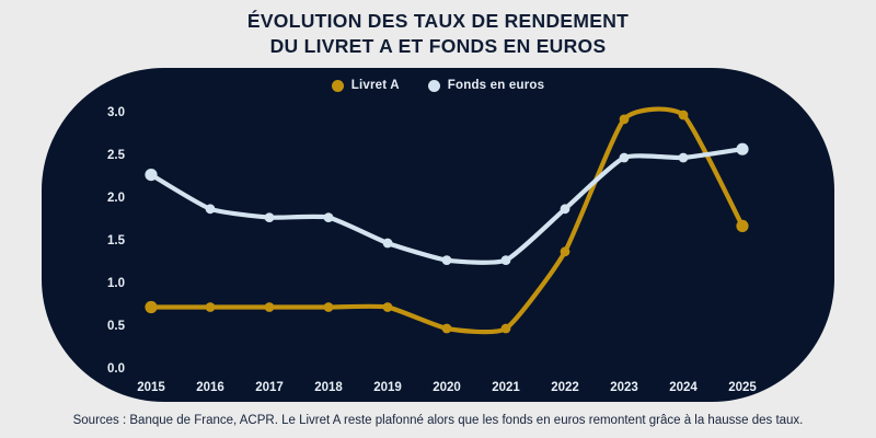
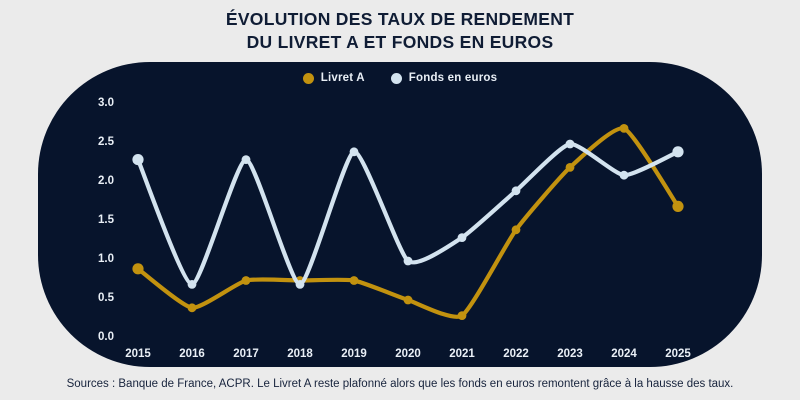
Livret A/2015: 0.8 -> 0.9
Livret A/2016: 0.8 -> 0.4
Fonds en euros/2016: 1.9 -> 0.7
Fonds en euros/2017: 1.8 -> 2.3
Fonds en euros/2018: 1.8 -> 0.7
Fonds en euros/2019: 1.5 -> 2.4
Fonds en euros/2020: 1.3 -> 1.0
Livret A/2021: 0.5 -> 0.3
Livret A/2023: 3.0 -> 2.2
Livret A/2024: 3.0 -> 2.7
Fonds en euros/2024: 2.5 -> 2.1
Fonds en euros/2025: 2.6 -> 2.4
